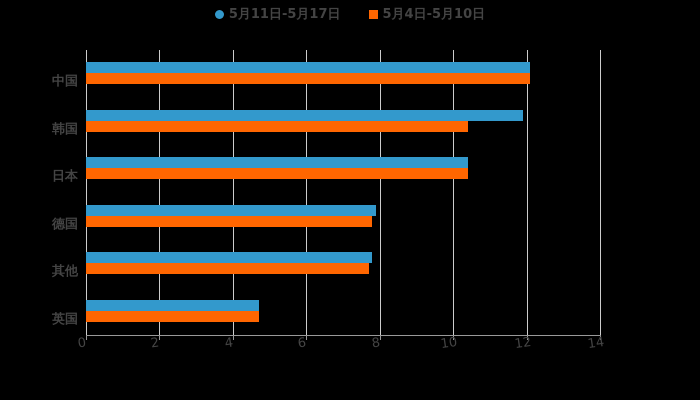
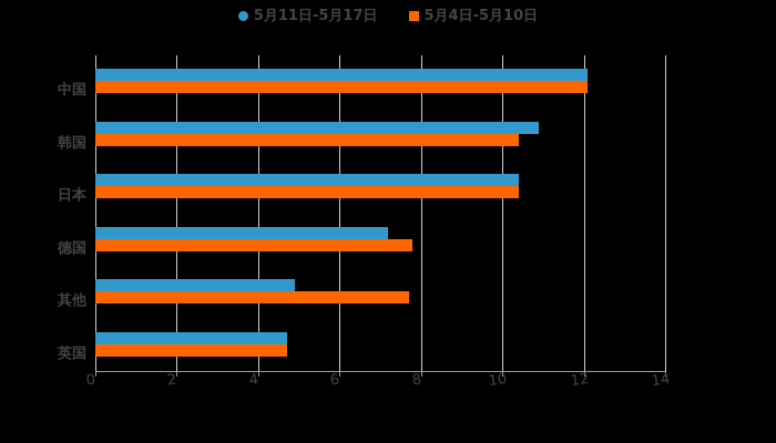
5月11日-5月17日/韩国: 11.9 -> 10.9
5月11日-5月17日/德国: 7.9 -> 7.2
5月11日-5月17日/其他: 7.8 -> 4.9
